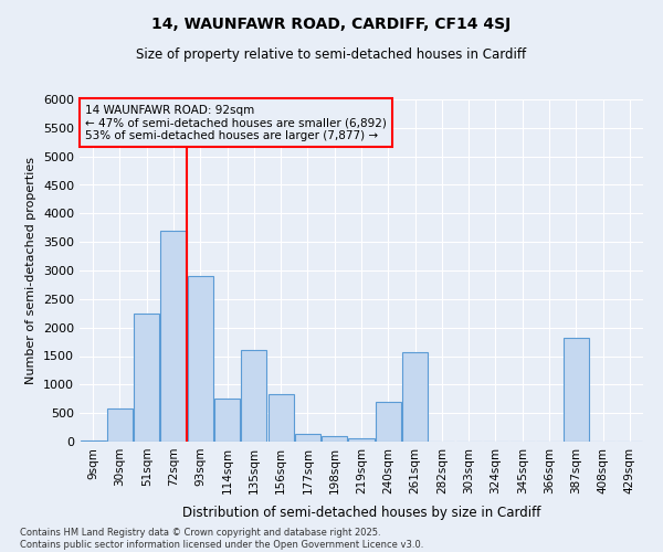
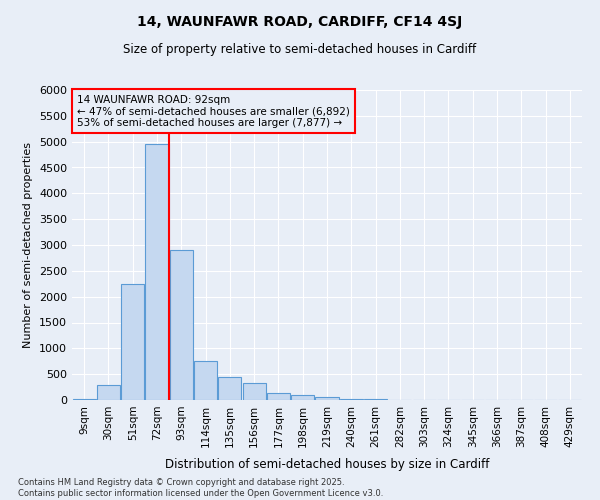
30sqm: 580 -> 290
72sqm: 3700 -> 4950
135sqm: 1600 -> 450
156sqm: 840 -> 320
240sqm: 700 -> 20
261sqm: 1560 -> 10
387sqm: 1820 -> 0
